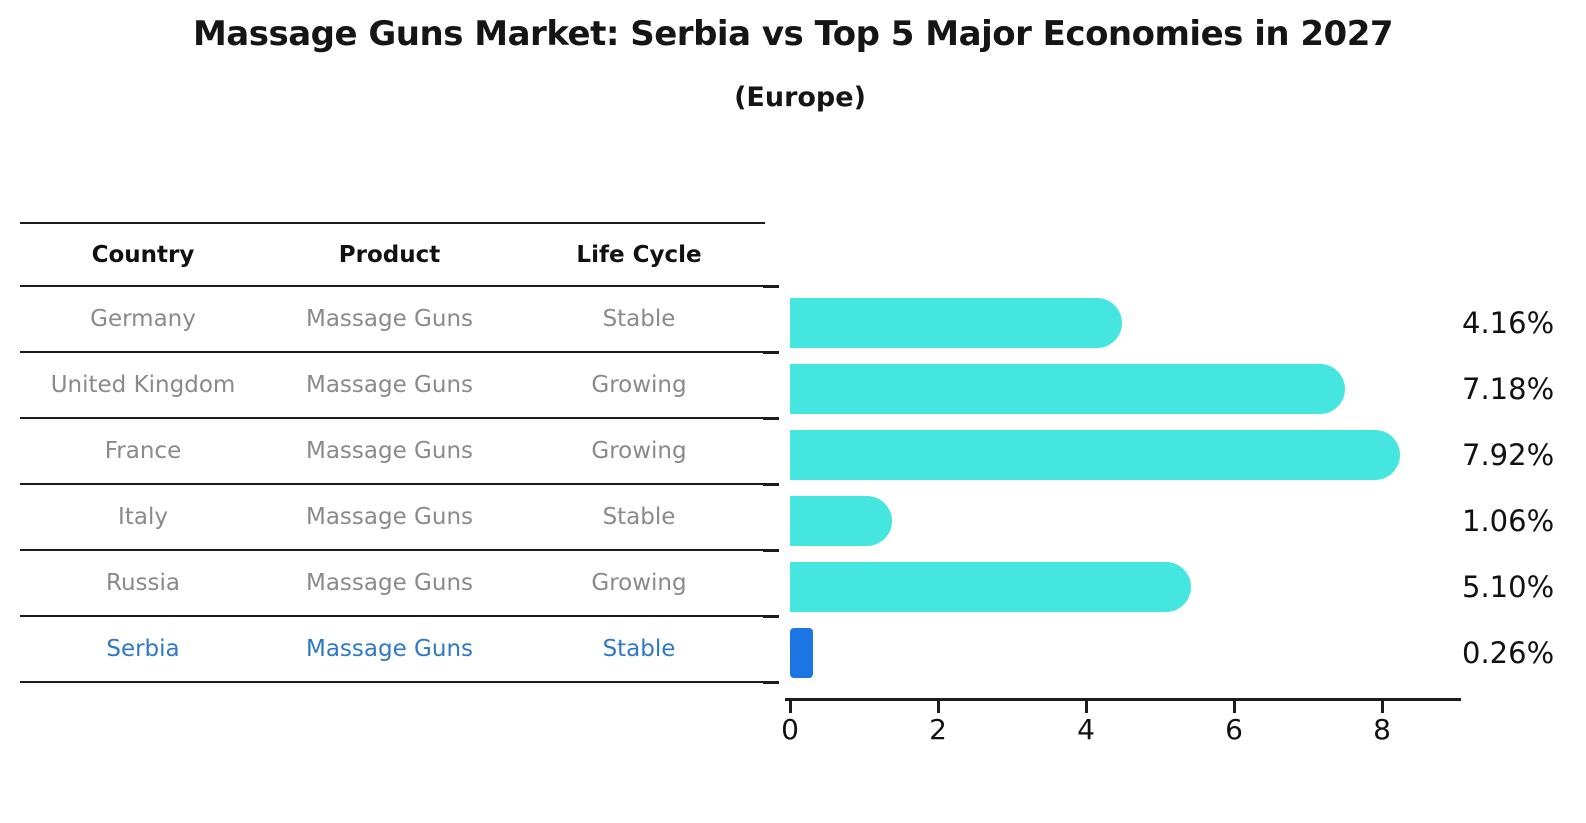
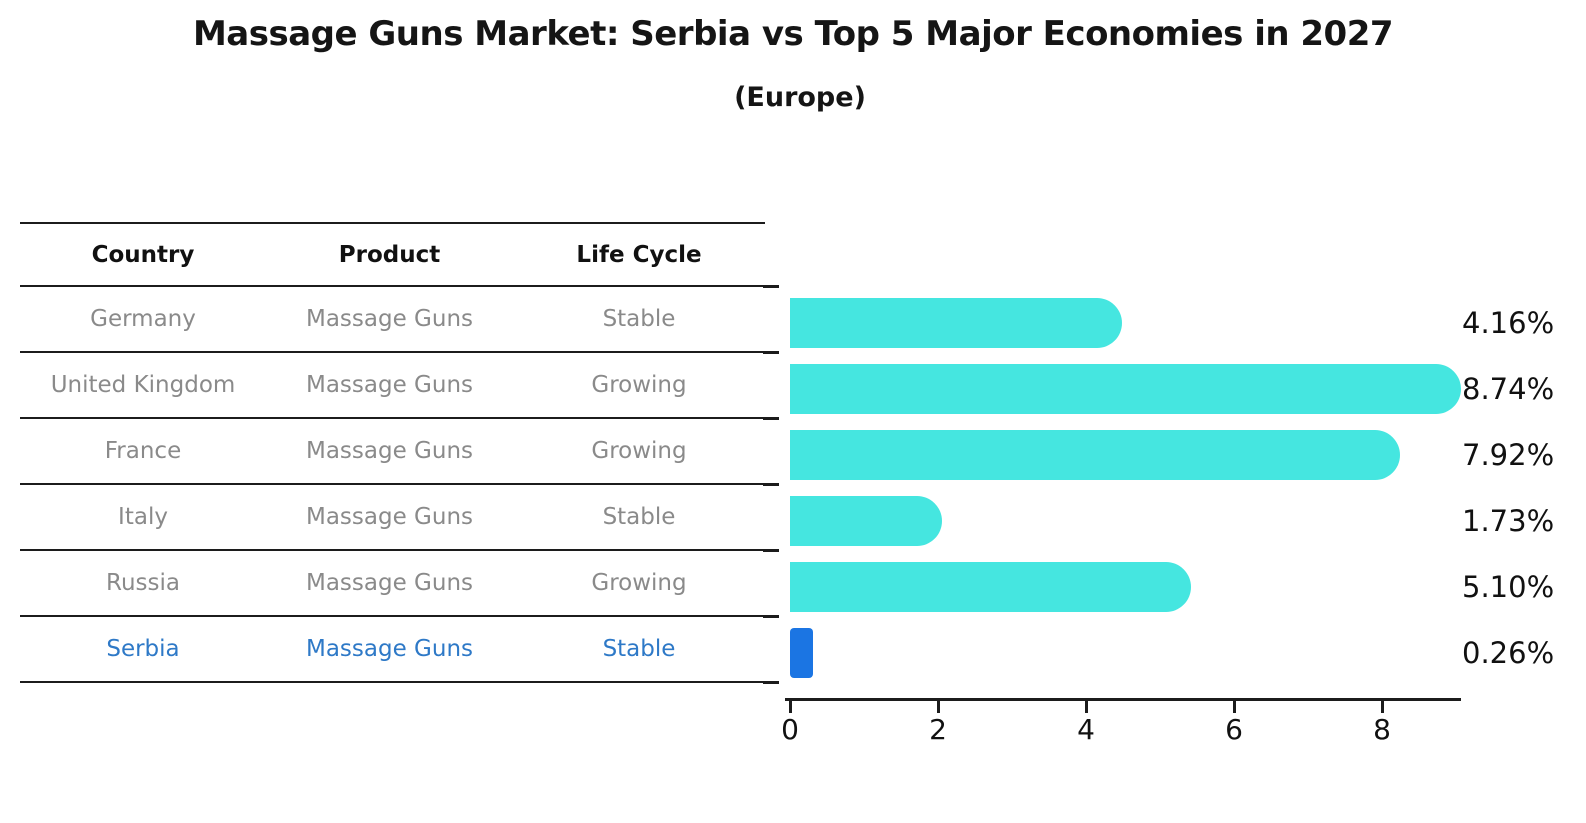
United Kingdom: 7.18% -> 8.74%
Italy: 1.06% -> 1.73%
